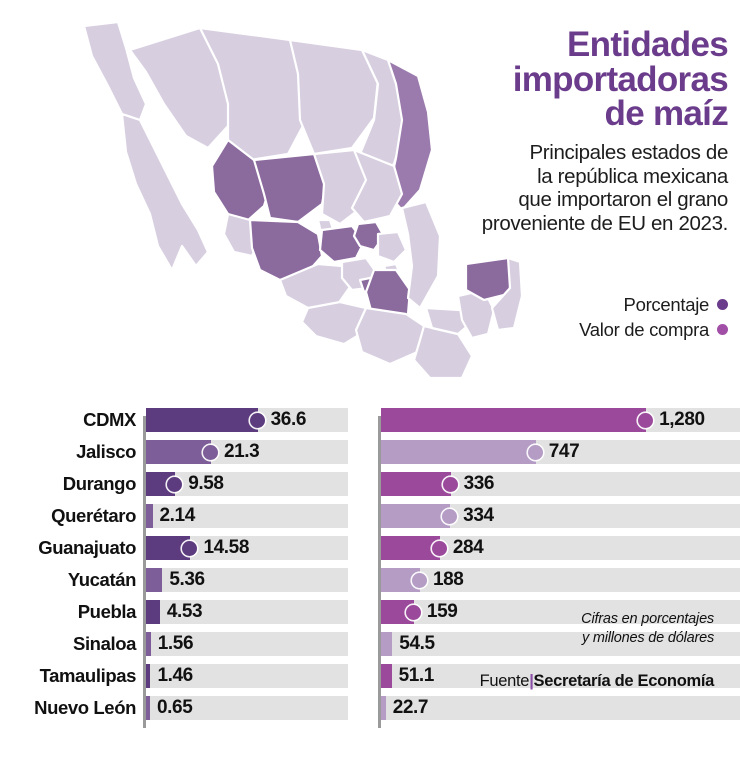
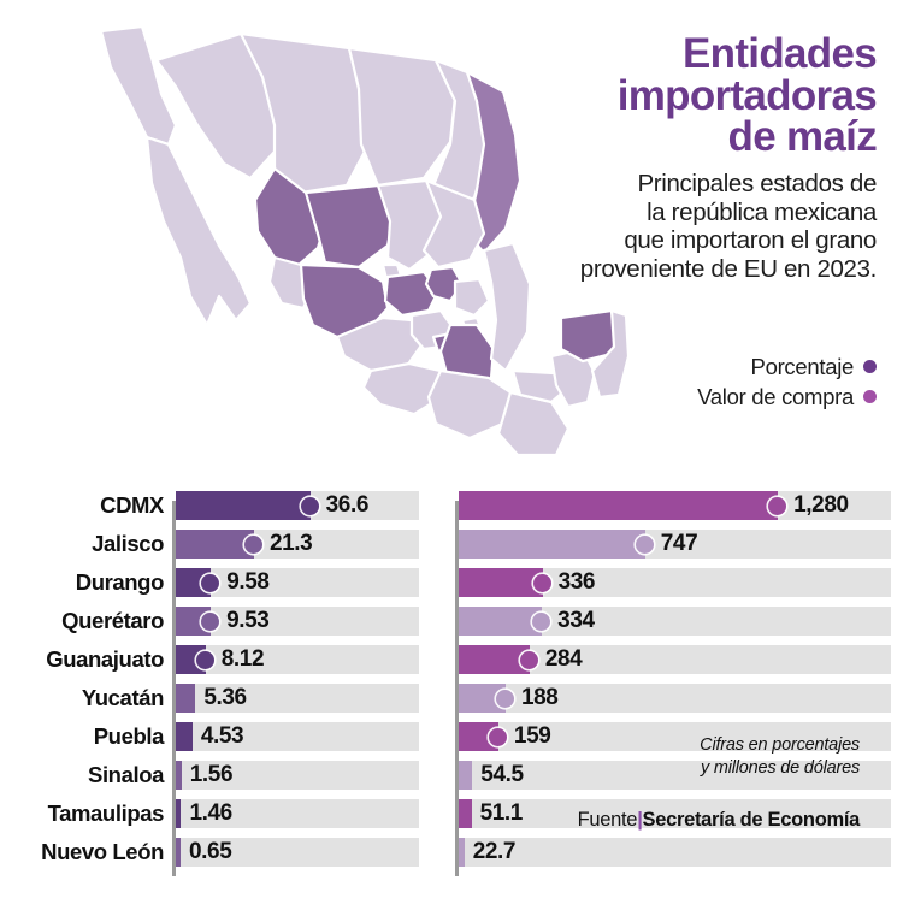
Porcentaje/Querétaro: 2.14 -> 9.53
Porcentaje/Guanajuato: 14.58 -> 8.12
